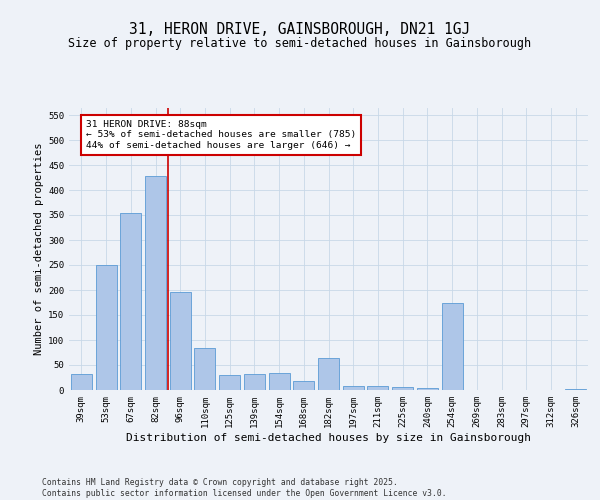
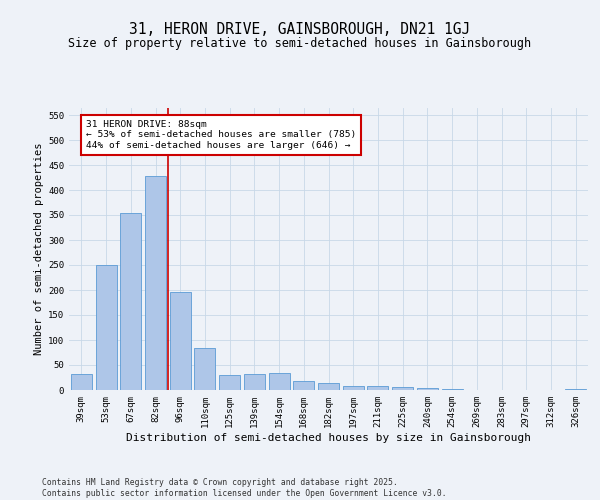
182sqm: 65 -> 15
254sqm: 175 -> 2
